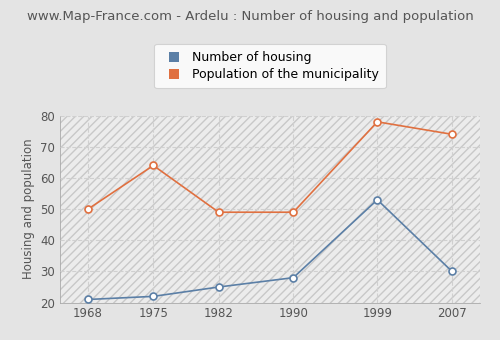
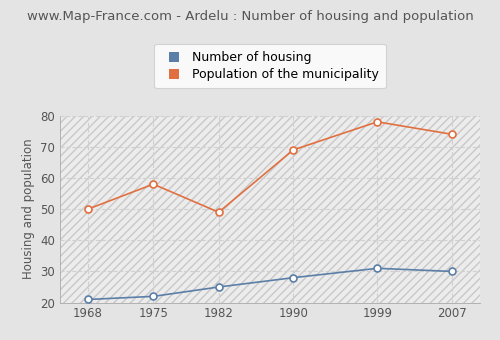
Population of the municipality/1975: 64 -> 58
Population of the municipality/1990: 49 -> 69
Number of housing/1999: 53 -> 31
